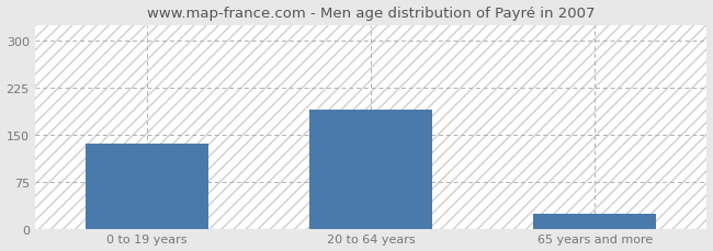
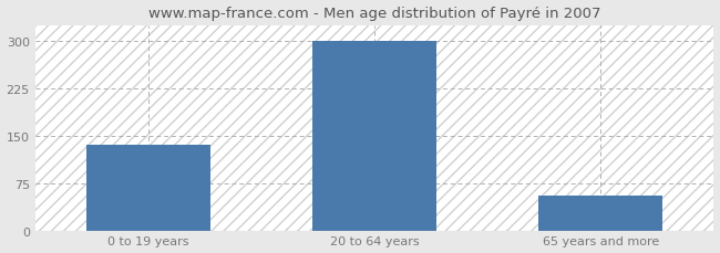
20 to 64 years: 190 -> 300
65 years and more: 24 -> 55
